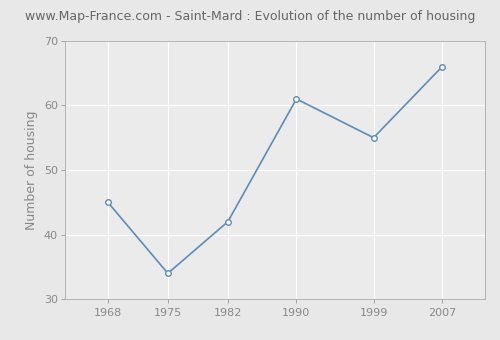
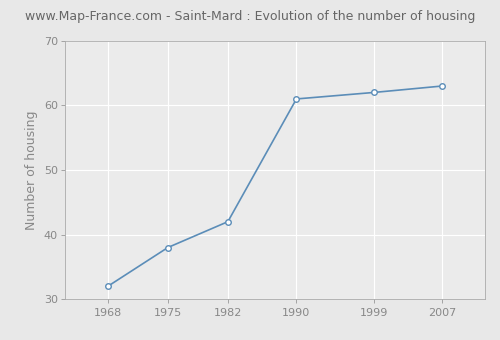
1968: 45 -> 32
1975: 34 -> 38
1999: 55 -> 62
2007: 66 -> 63
